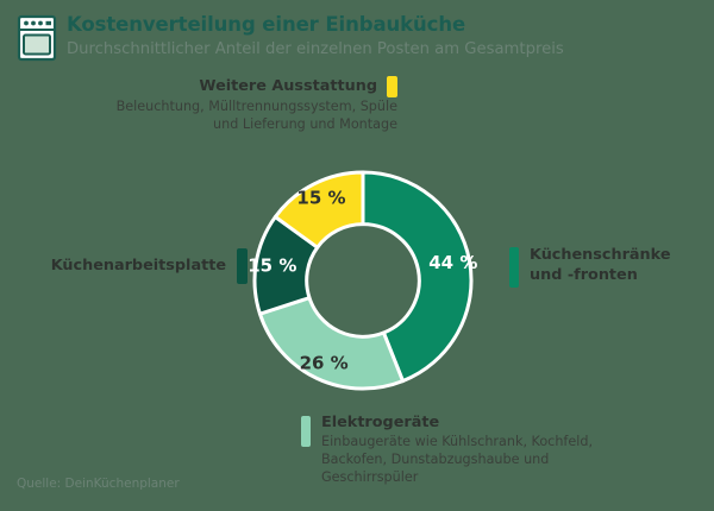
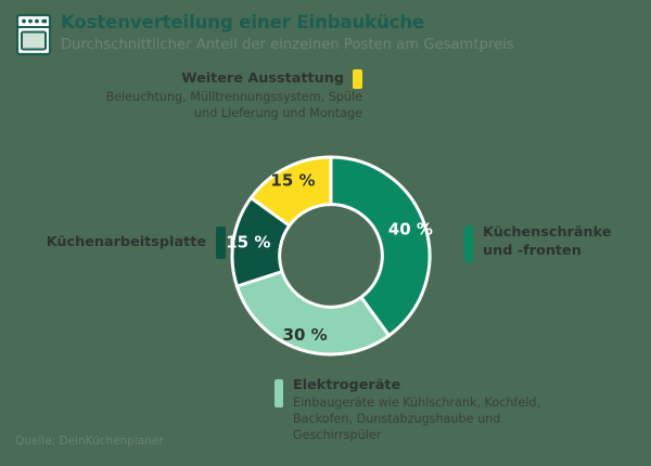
Küchenschränke und -fronten: 44 -> 40
Elektrogeräte: 26 -> 30
